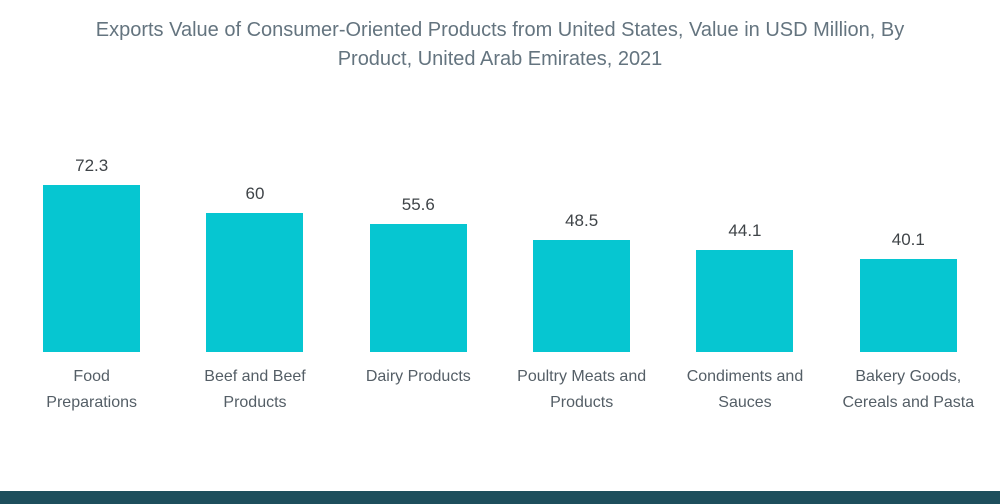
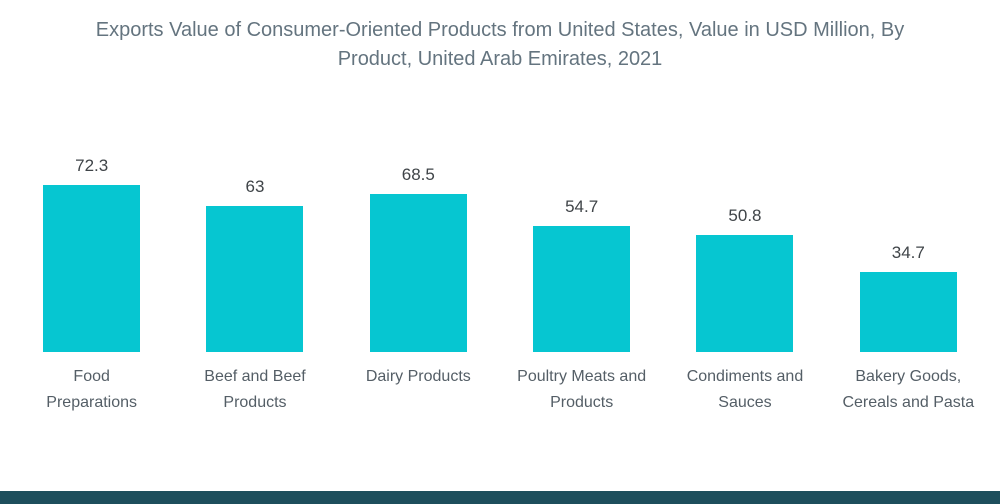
Beef and Beef Products: 60 -> 63
Dairy Products: 55.6 -> 68.5
Poultry Meats and Products: 48.5 -> 54.7
Condiments and Sauces: 44.1 -> 50.8
Bakery Goods, Cereals and Pasta: 40.1 -> 34.7
